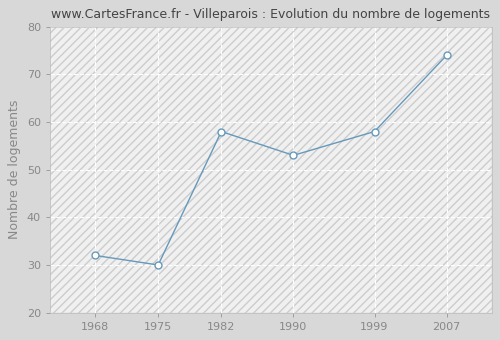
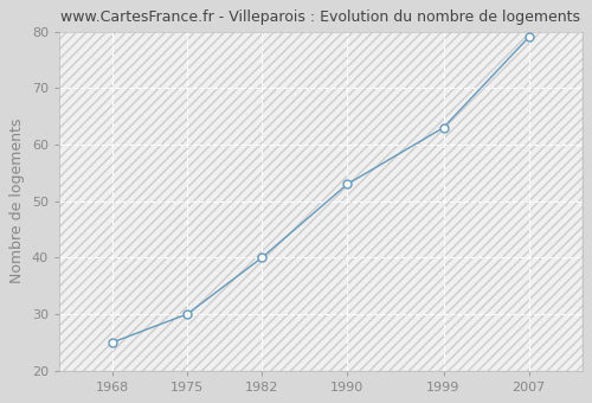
1968: 32 -> 25
1982: 58 -> 40
1999: 58 -> 63
2007: 74 -> 79
